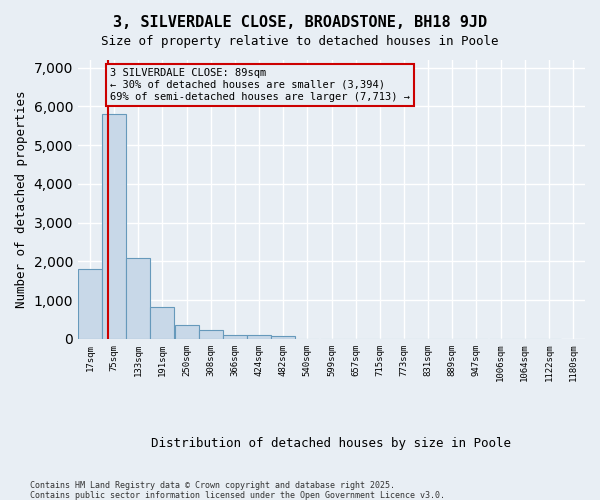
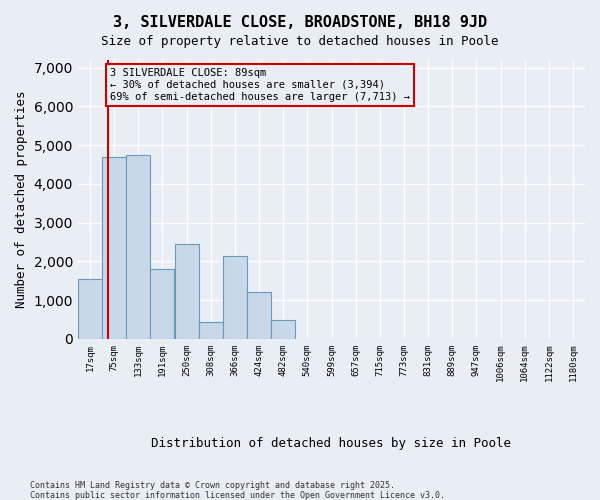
17sqm: 1,800 -> 1,550
75sqm: 5,800 -> 4,700
133sqm: 2,080 -> 4,750
191sqm: 820 -> 1,800
250sqm: 360 -> 2,450
308sqm: 220 -> 450
366sqm: 110 -> 2,150
424sqm: 100 -> 1,200
482sqm: 70 -> 500
